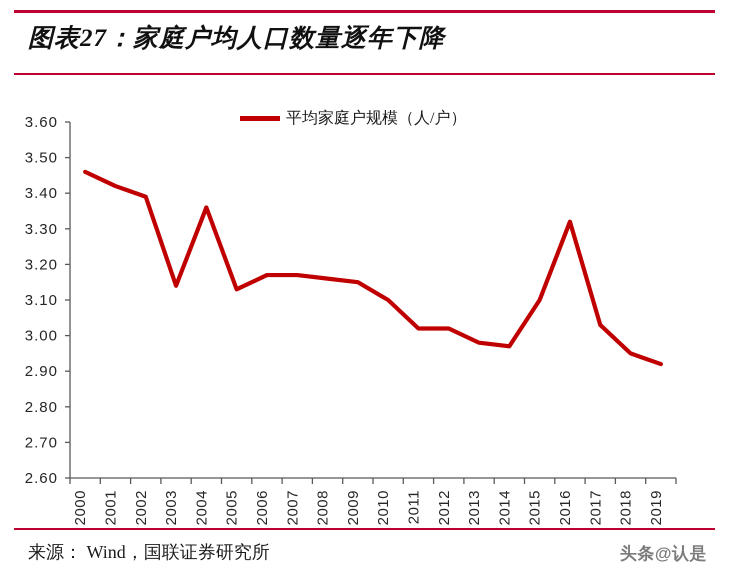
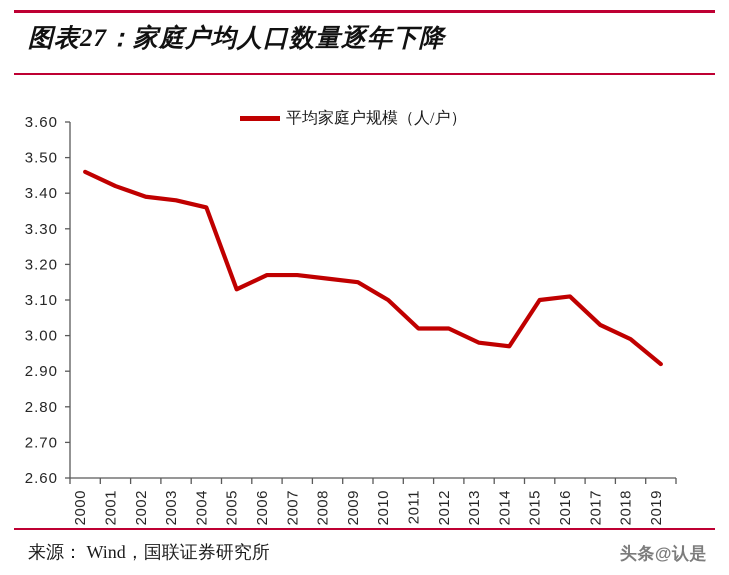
2003: 3.14 -> 3.38
2016: 3.32 -> 3.11
2018: 2.95 -> 2.99
